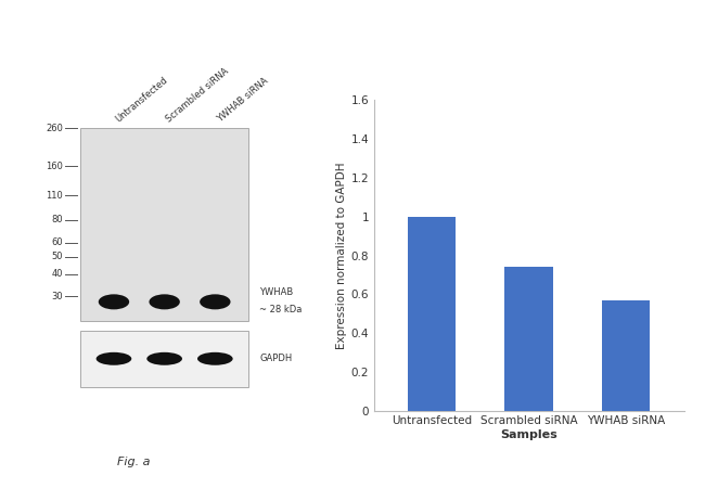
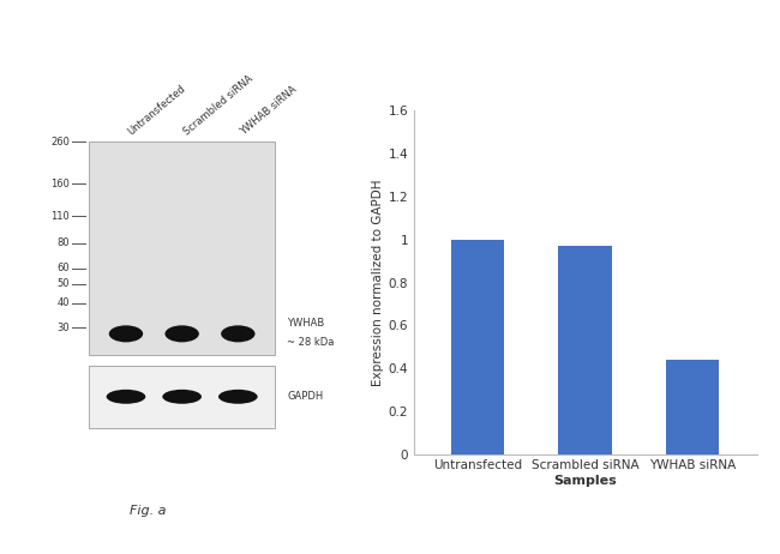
Scrambled siRNA: 0.74 -> 0.97
YWHAB siRNA: 0.57 -> 0.44
